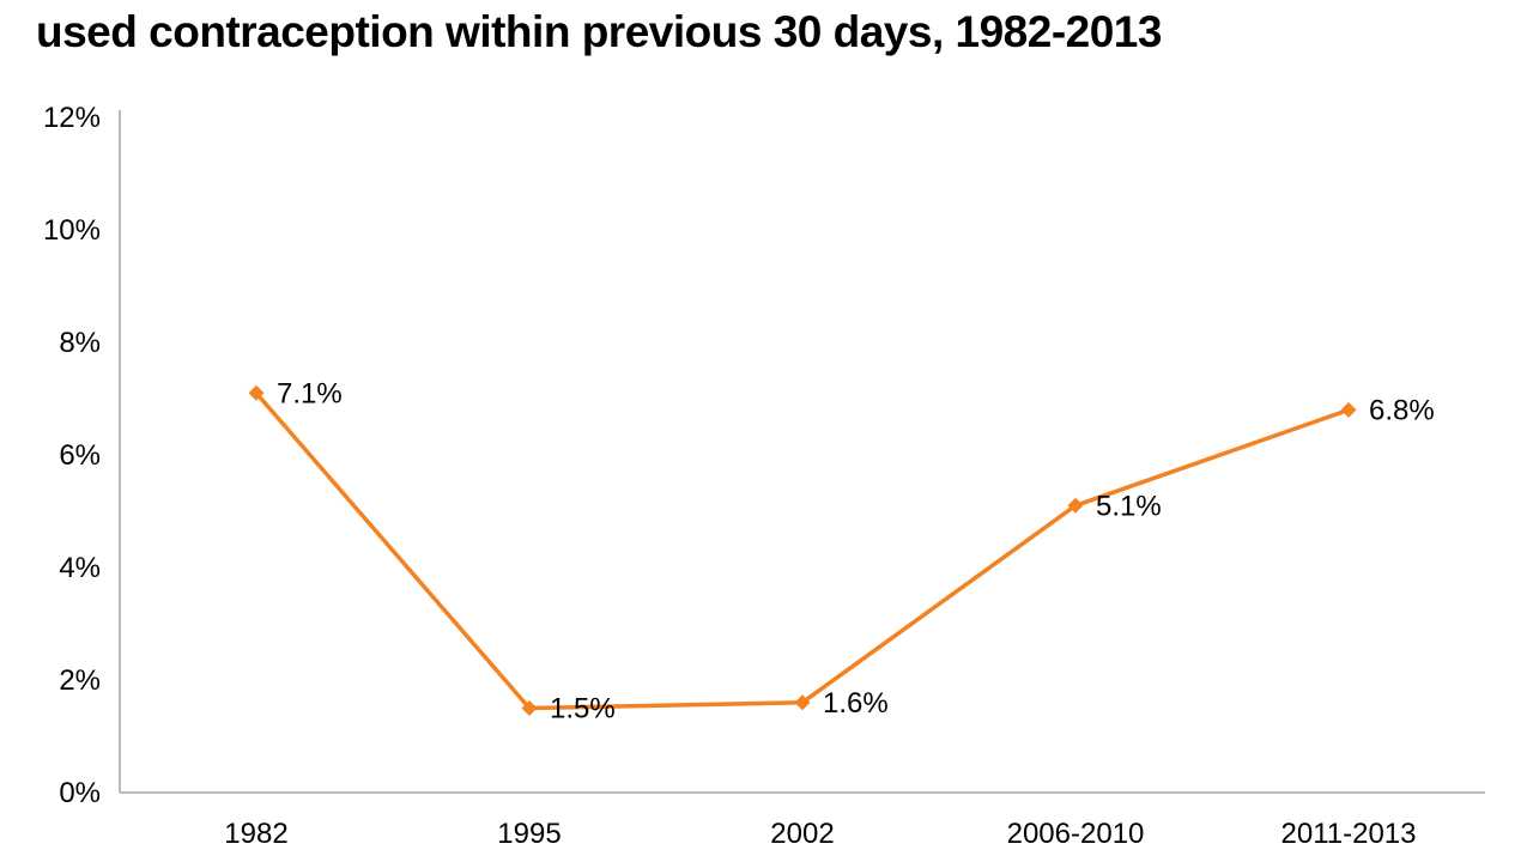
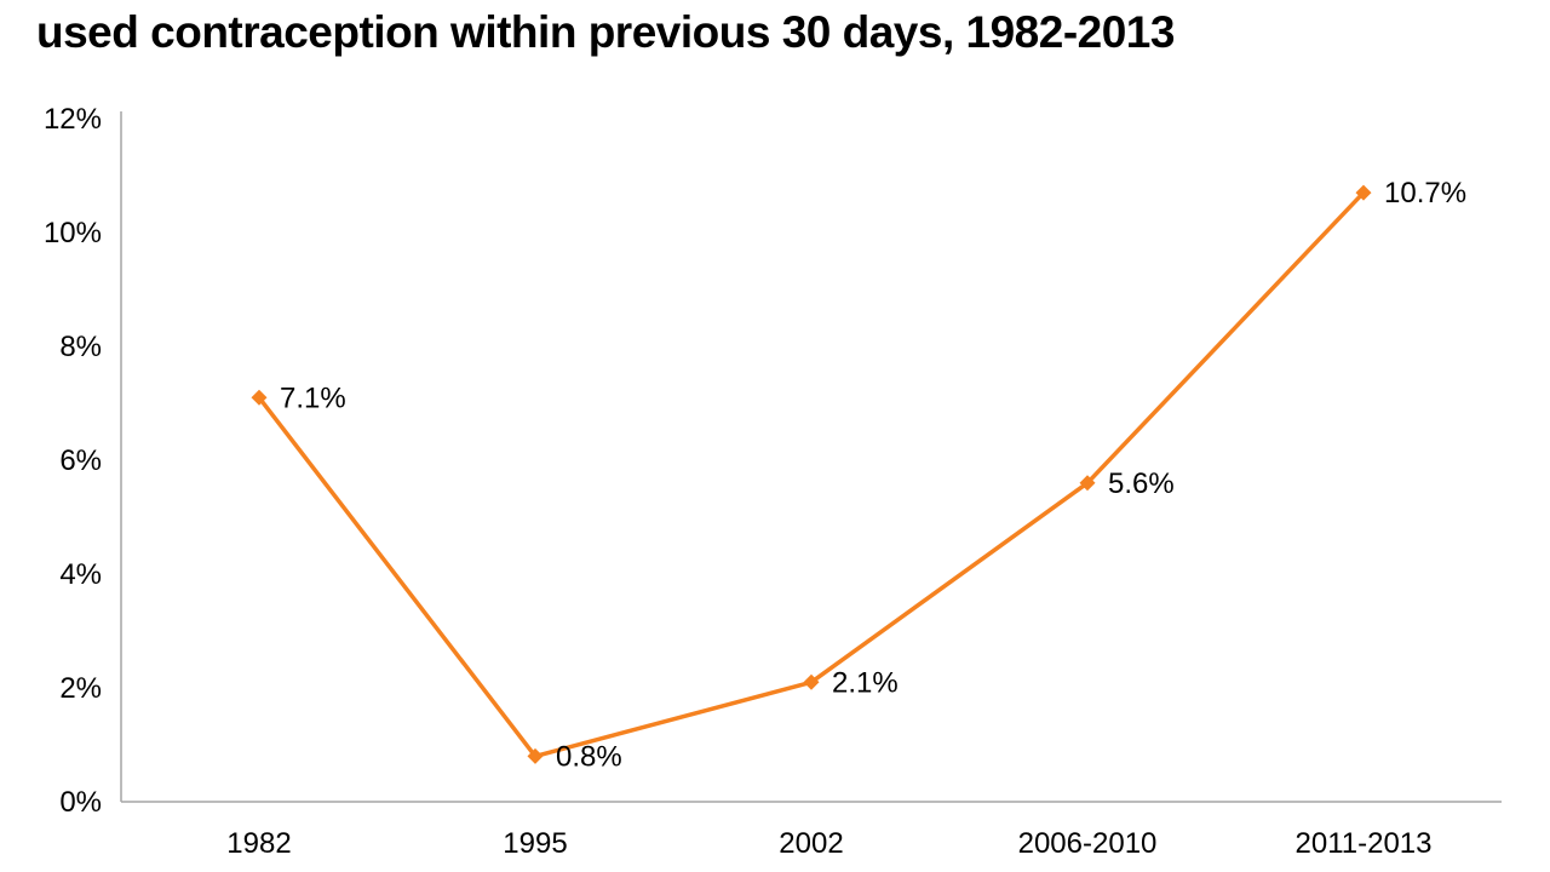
1995: 1.5% -> 0.8%
2002: 1.6% -> 2.1%
2006-2010: 5.1% -> 5.6%
2011-2013: 6.8% -> 10.7%
